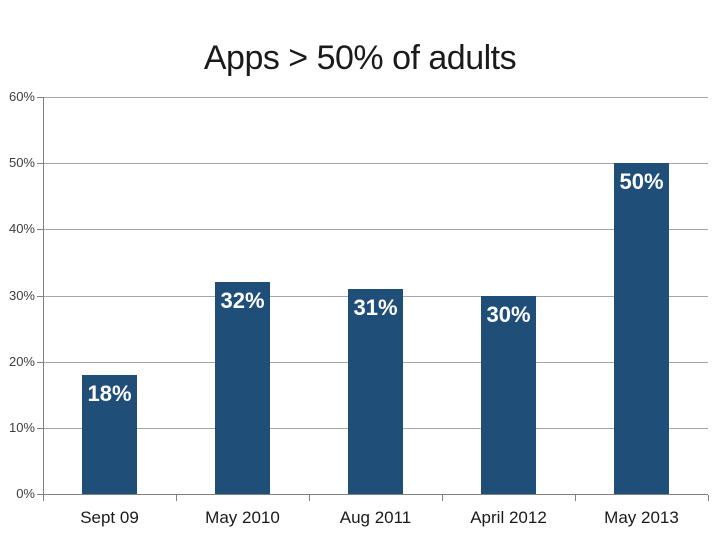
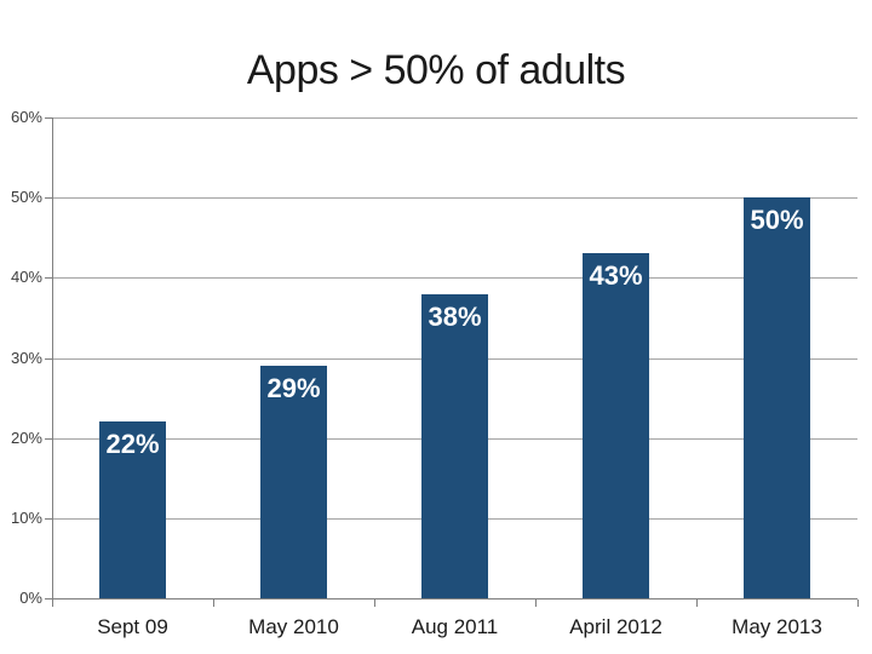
Sept 09: 18% -> 22%
May 2010: 32% -> 29%
Aug 2011: 31% -> 38%
April 2012: 30% -> 43%
